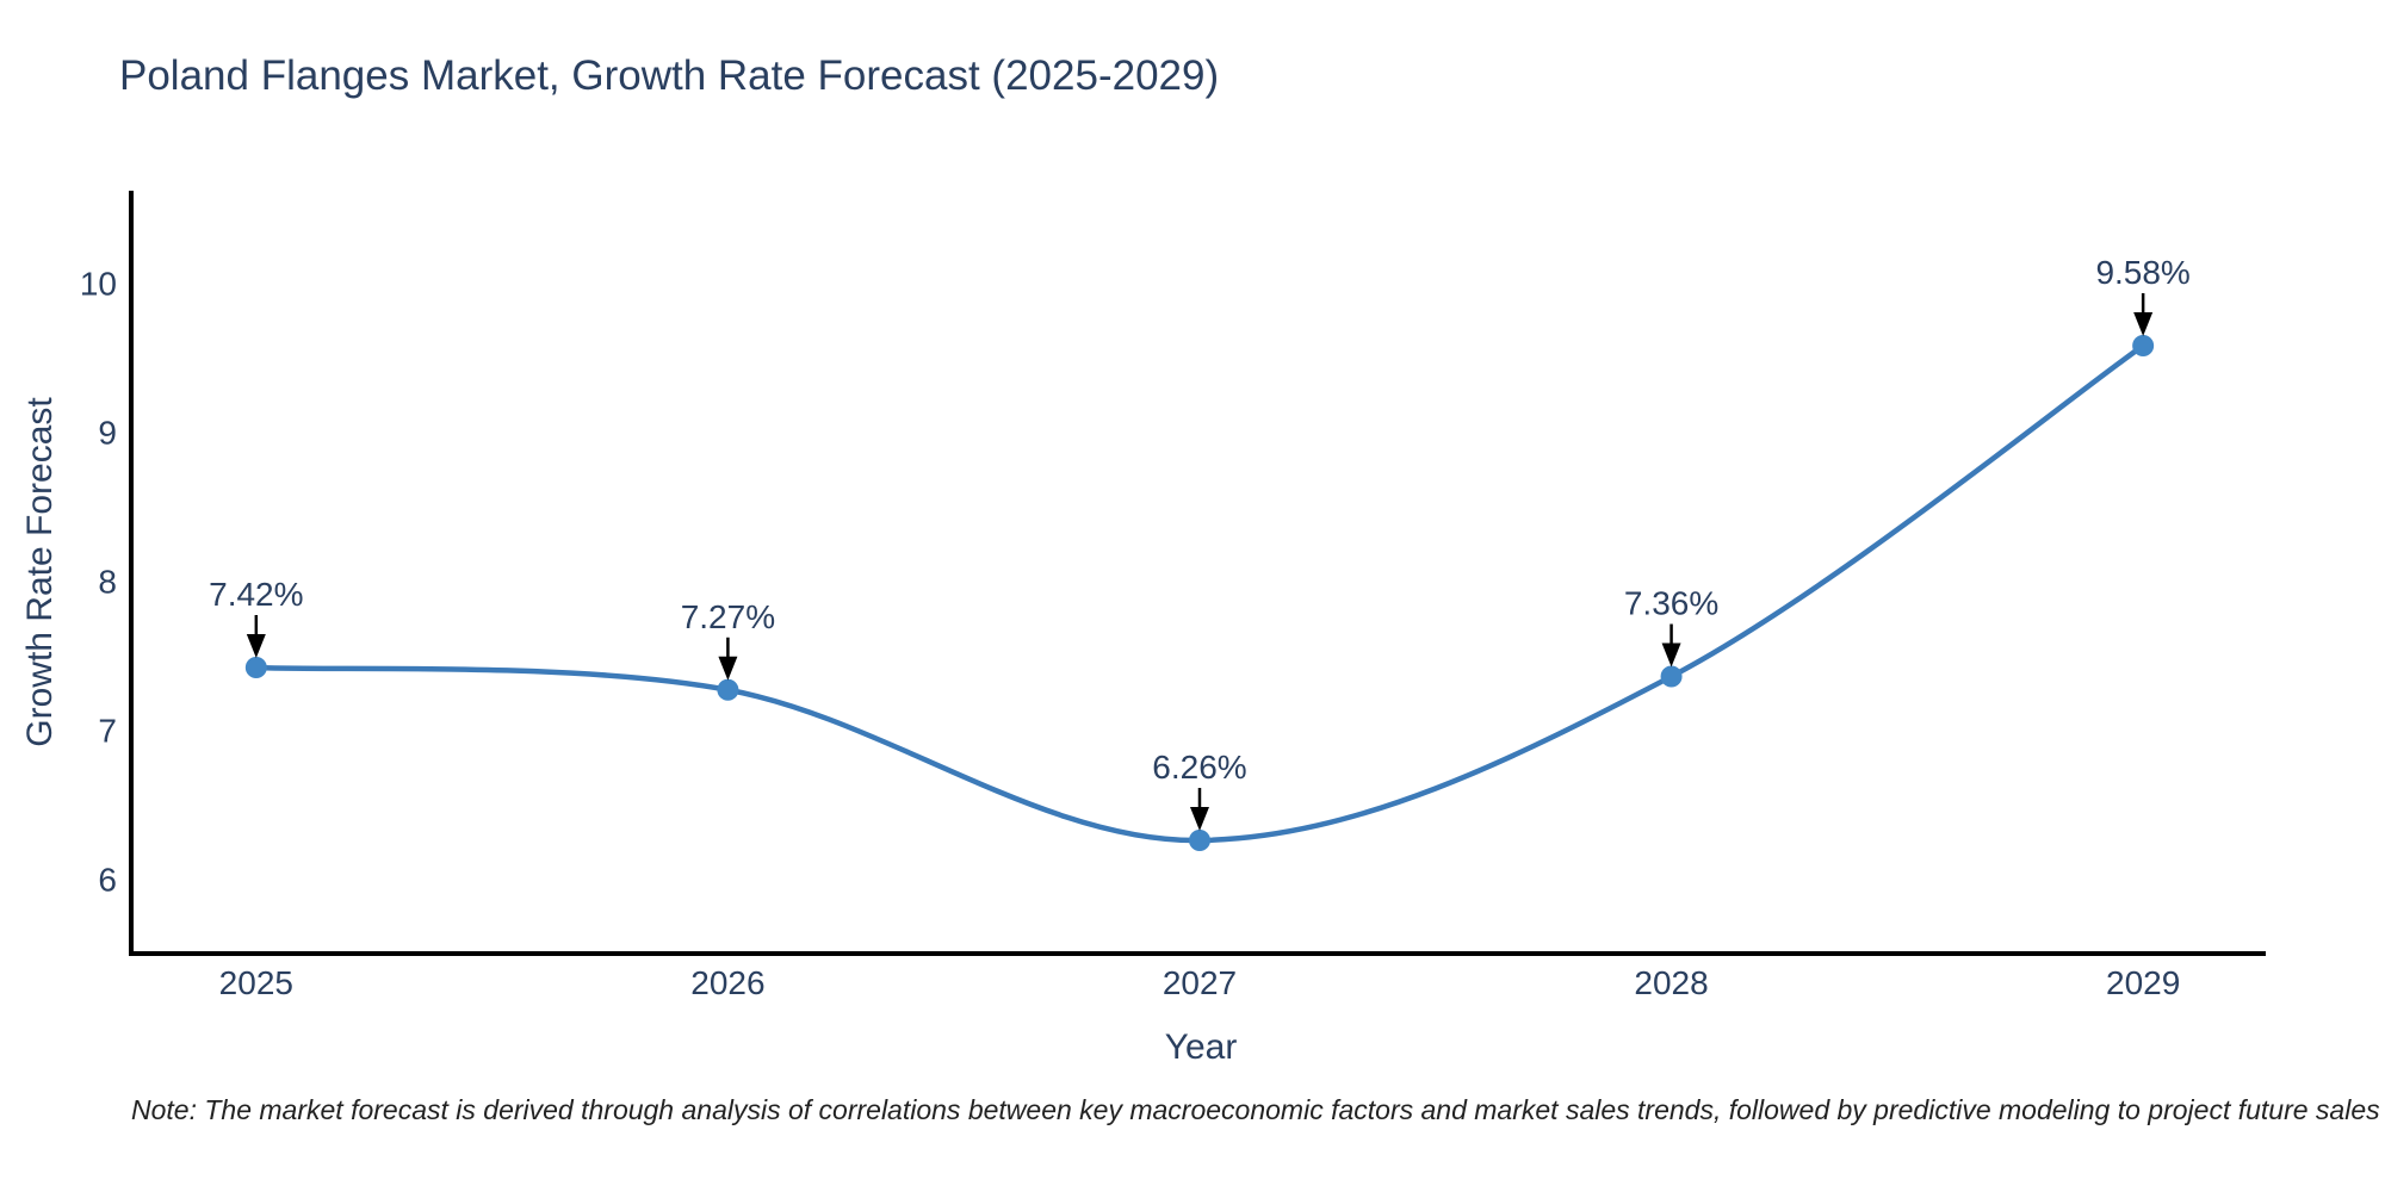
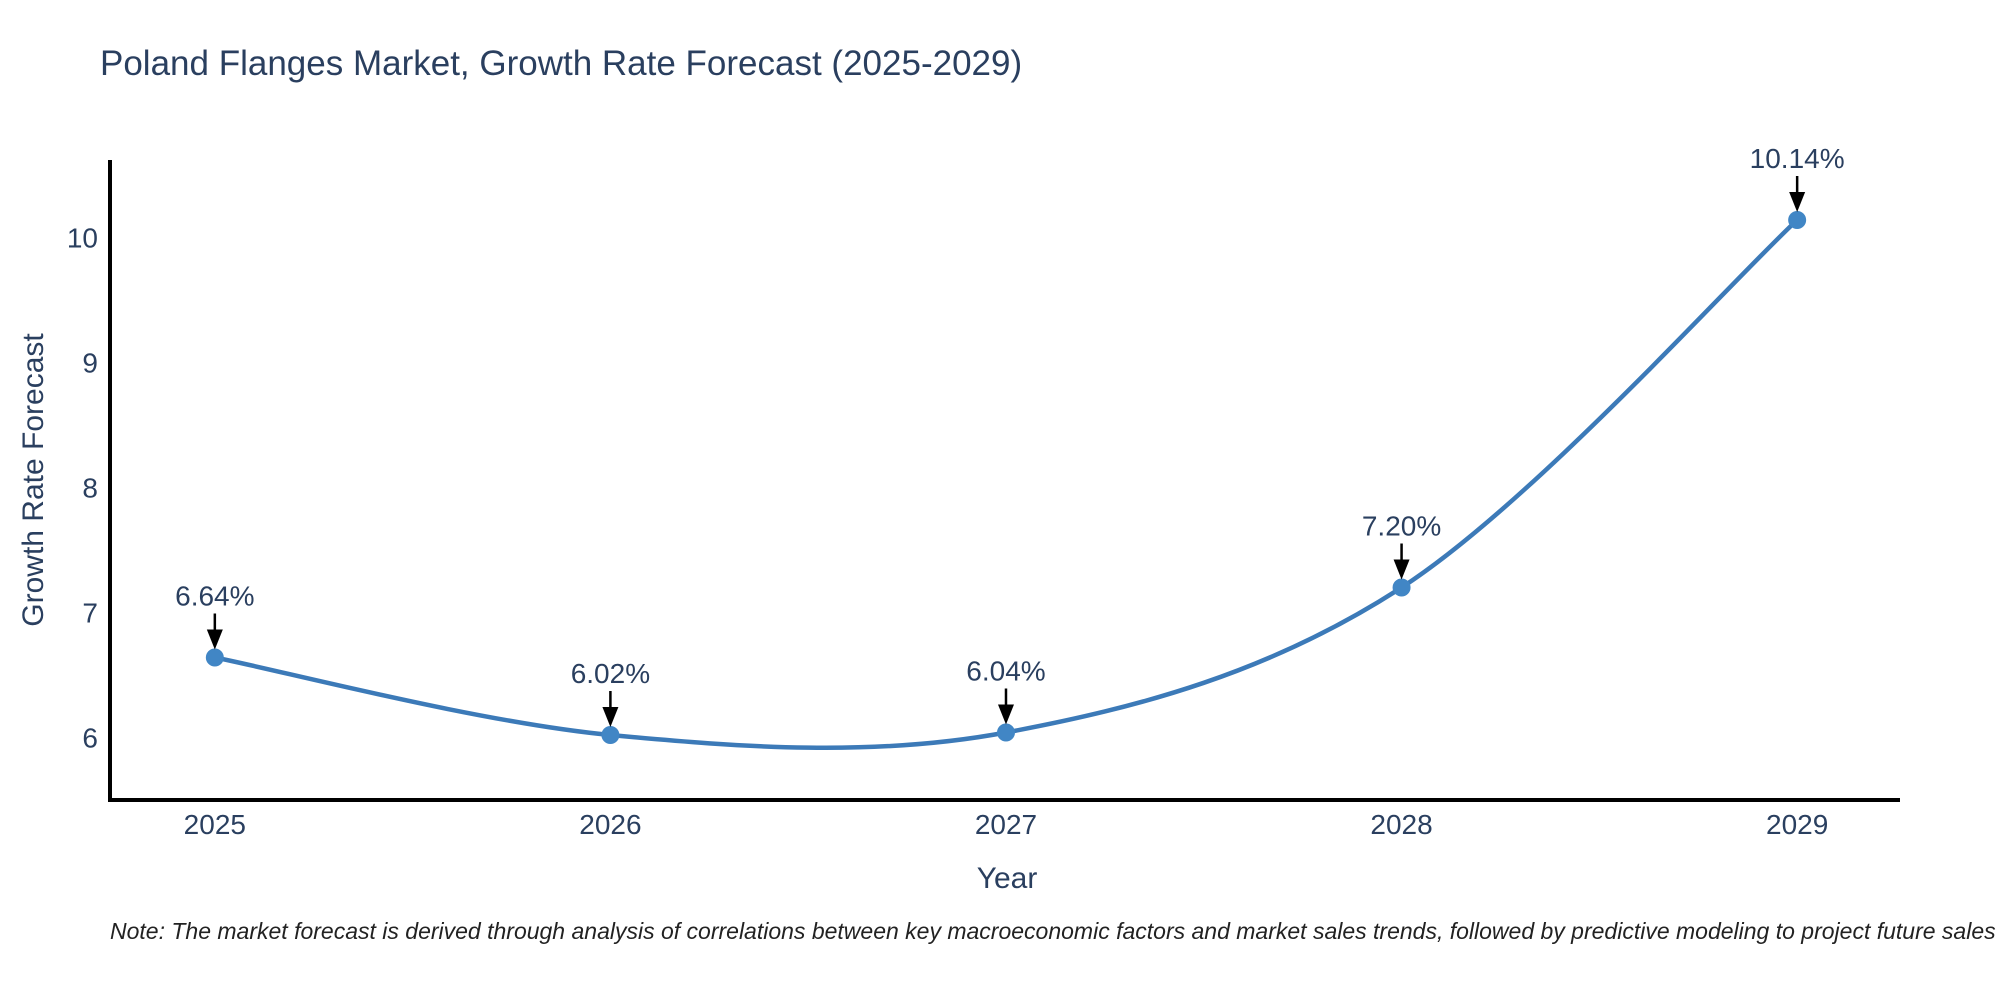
2025: 7.42% -> 6.64%
2026: 7.27% -> 6.02%
2027: 6.26% -> 6.04%
2028: 7.36% -> 7.20%
2029: 9.58% -> 10.14%
